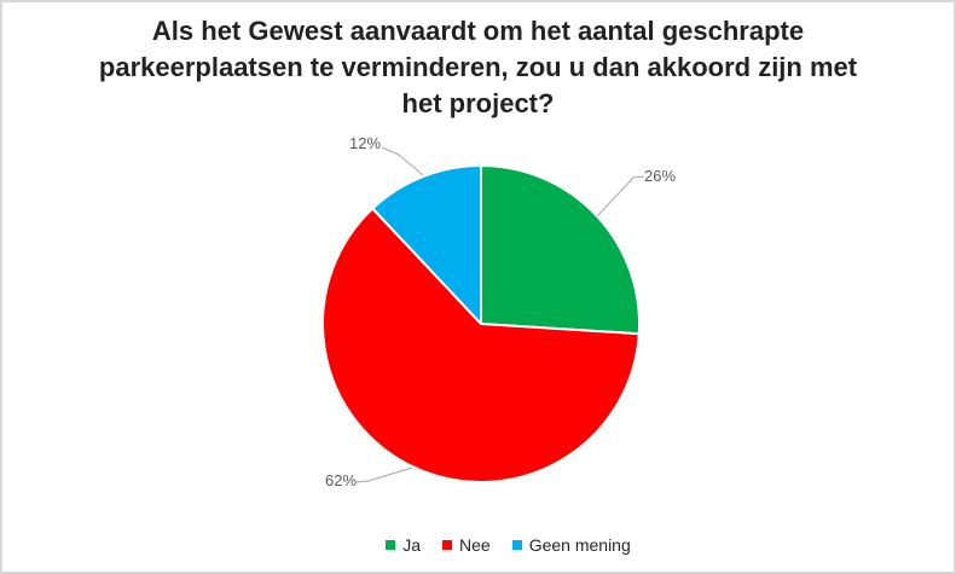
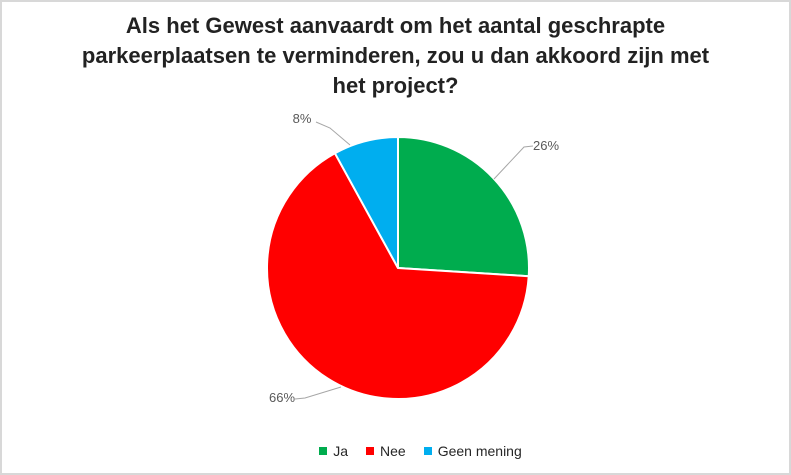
Nee: 62% -> 66%
Geen mening: 12% -> 8%
